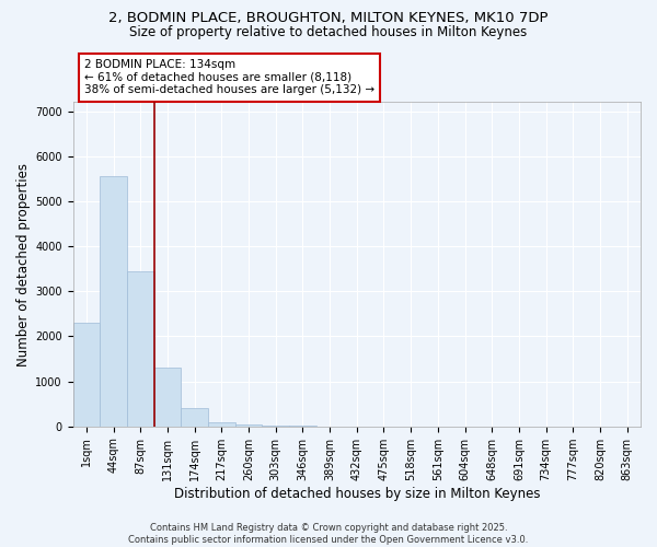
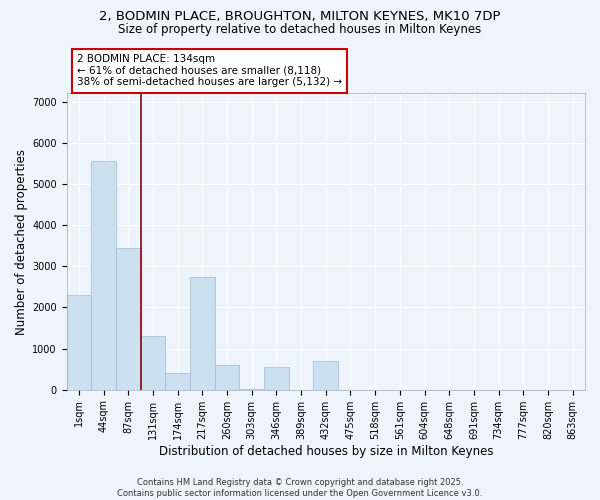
217sqm: 80 -> 2750
260sqm: 30 -> 600
346sqm: 10 -> 550
432sqm: 0 -> 700
